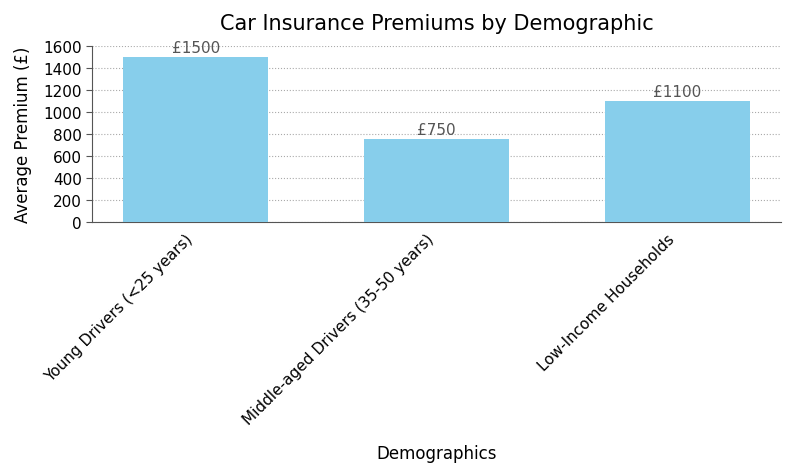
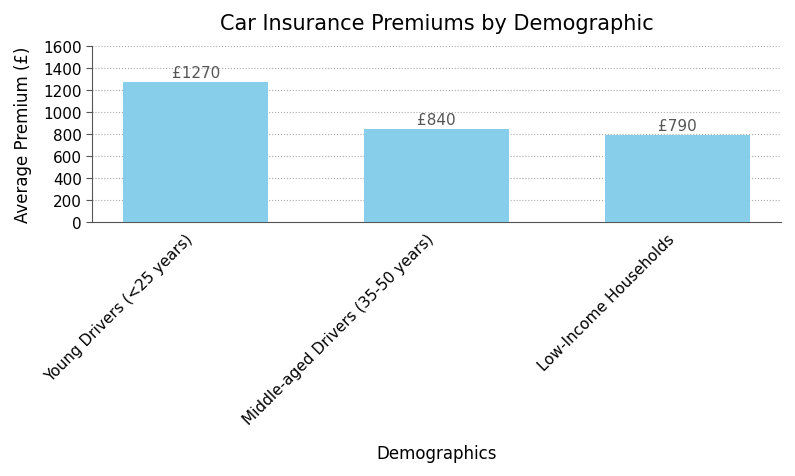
Young Drivers (<25 years): £1500 -> £1270
Middle-aged Drivers (35-50 years): £750 -> £840
Low-Income Households: £1100 -> £790
